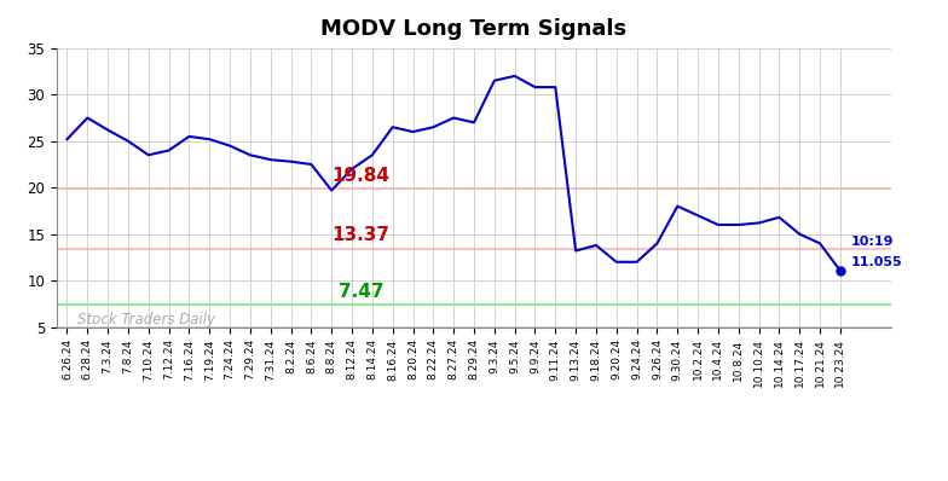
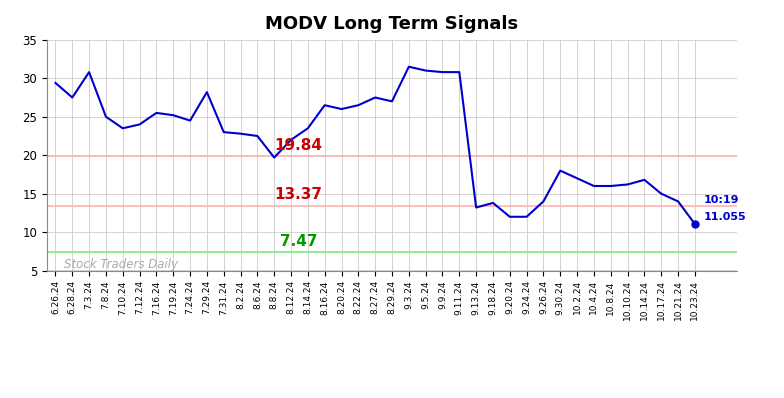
6.26.24: 25.2 -> 29.4
7.3.24: 26.2 -> 30.8
7.29.24: 23.5 -> 28.2
9.5.24: 32.0 -> 31.0
